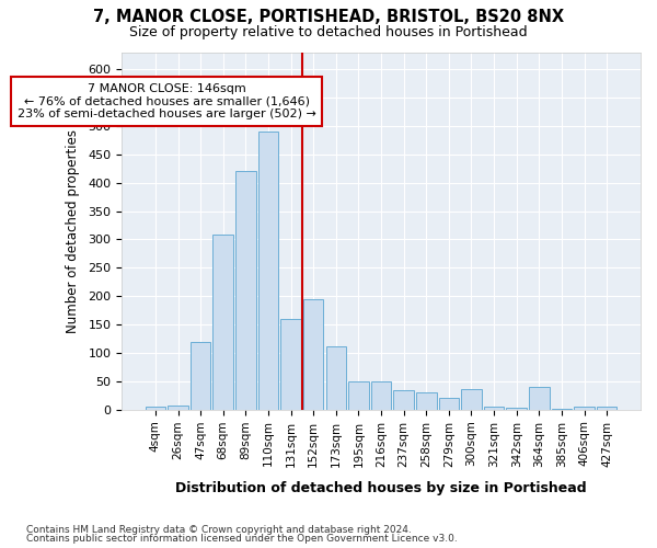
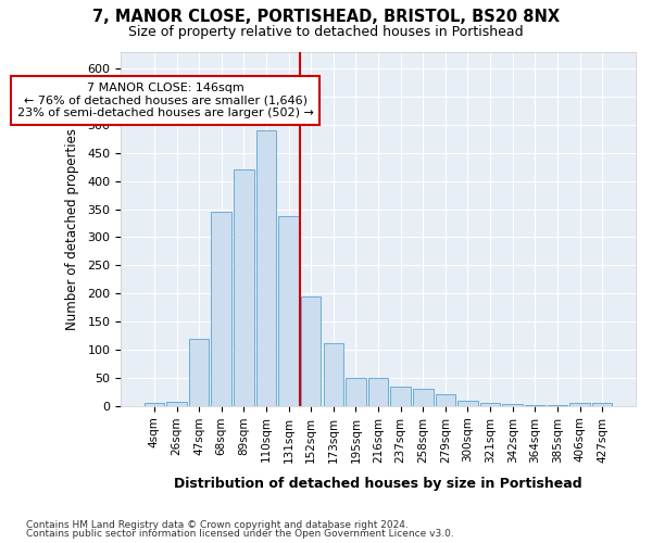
68sqm: 308 -> 345
131sqm: 160 -> 338
300sqm: 36 -> 10
364sqm: 40 -> 2
